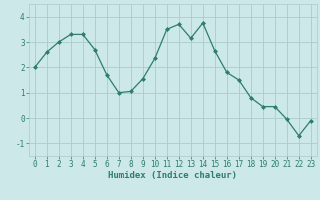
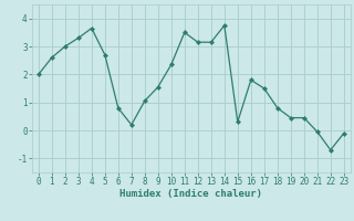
4: 3.30 -> 3.65
6: 1.70 -> 0.80
7: 1.00 -> 0.20
12: 3.70 -> 3.15
15: 2.65 -> 0.30
